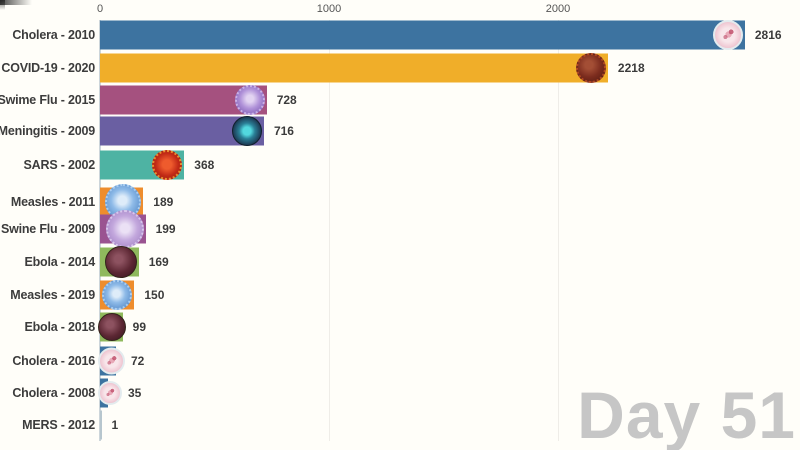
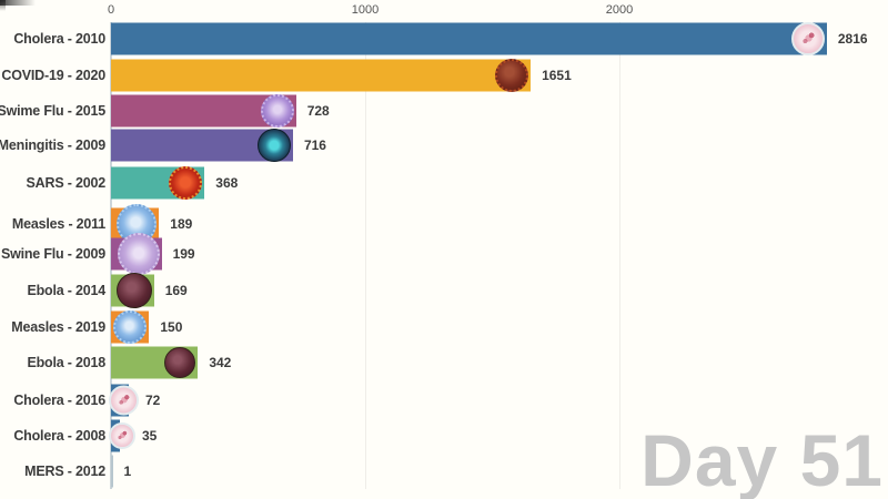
COVID-19 - 2020: 2218 -> 1651
Ebola - 2018: 99 -> 342
